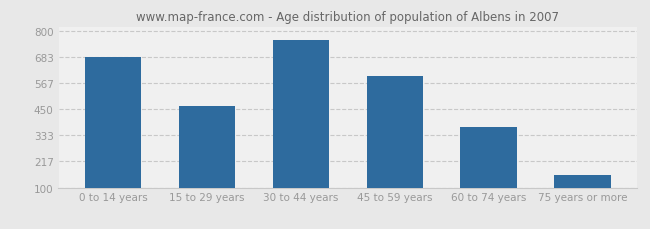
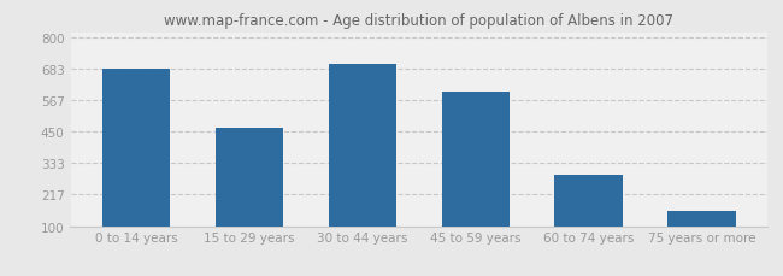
30 to 44 years: 762 -> 700
60 to 74 years: 373 -> 290
